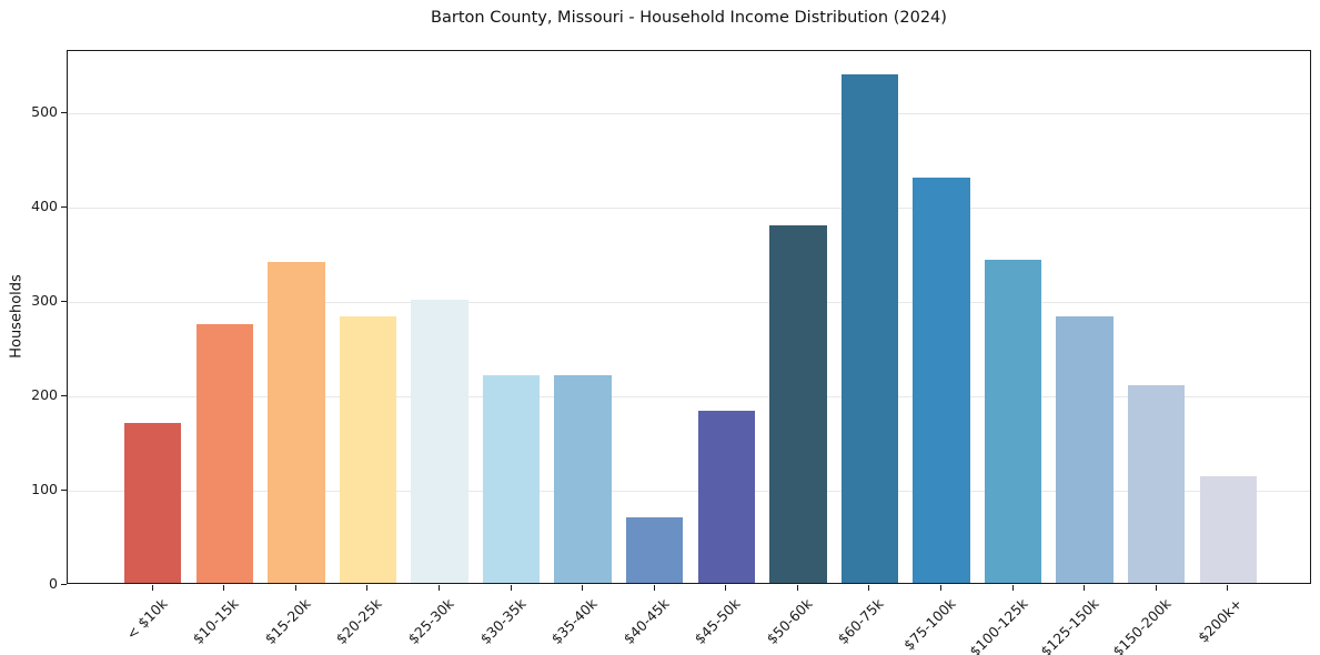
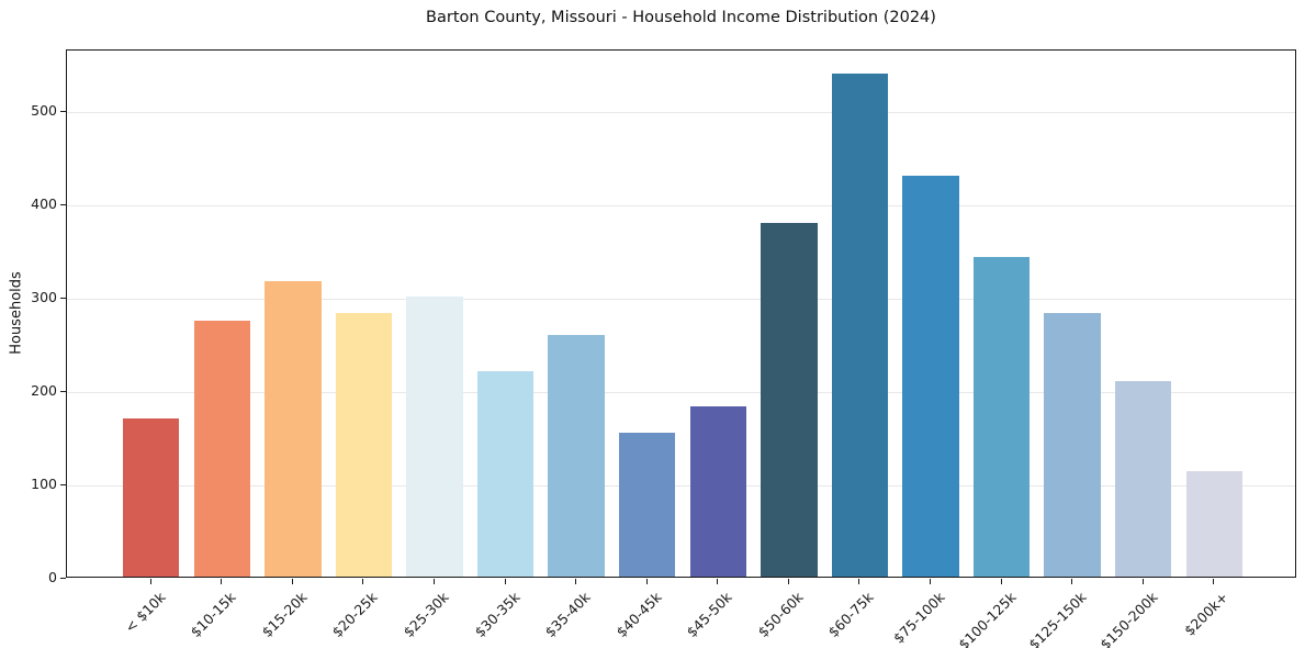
$15-20k: 340 -> 320
$35-40k: 220 -> 260
$40-45k: 70 -> 150
